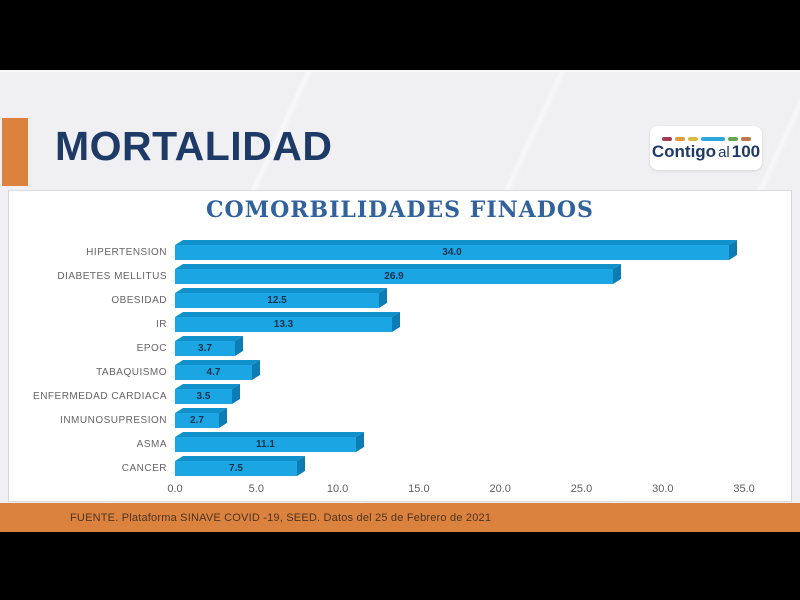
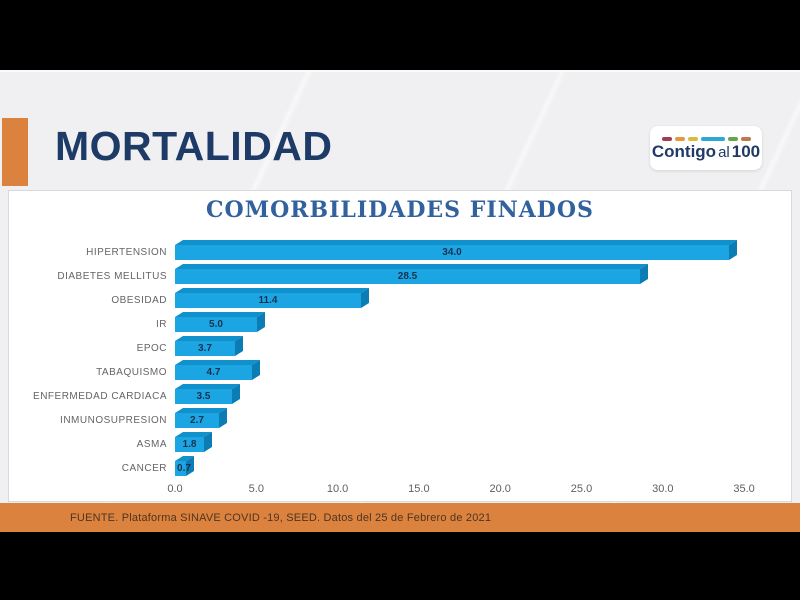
DIABETES MELLITUS: 26.9 -> 28.5
OBESIDAD: 12.5 -> 11.4
IR: 13.3 -> 5.0
ASMA: 11.1 -> 1.8
CANCER: 7.5 -> 0.7
